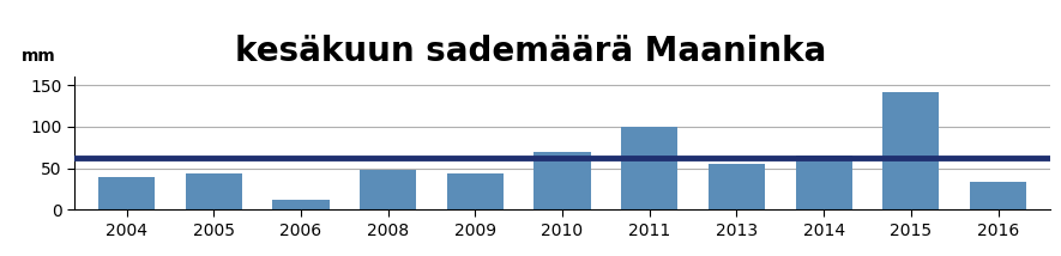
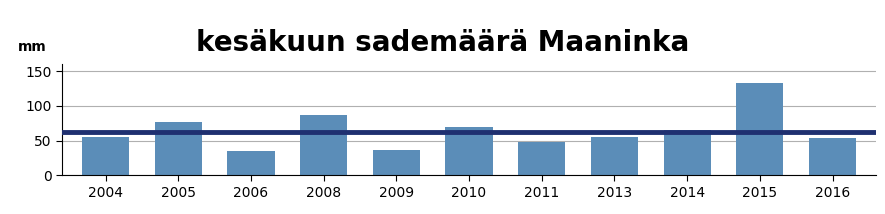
2004: 40 -> 55
2005: 44 -> 77
2006: 12 -> 35
2008: 48 -> 87
2009: 44 -> 36
2011: 100 -> 48
2015: 142 -> 133
2016: 34 -> 54
